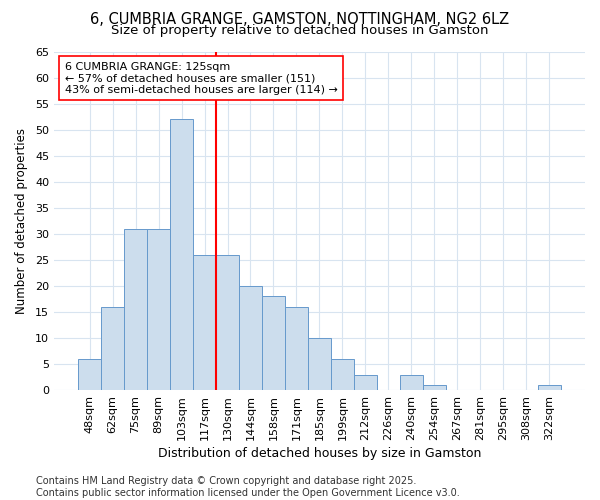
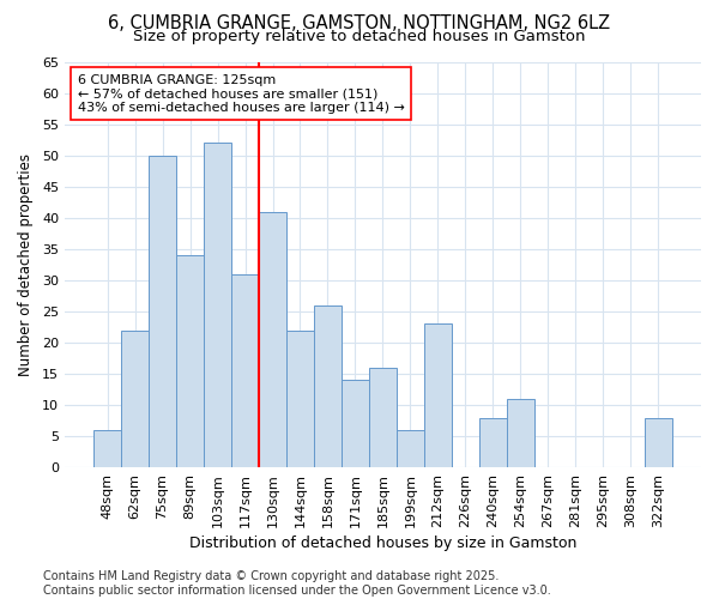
62sqm: 16 -> 22
75sqm: 31 -> 50
89sqm: 31 -> 34
117sqm: 26 -> 31
130sqm: 26 -> 41
144sqm: 20 -> 22
158sqm: 18 -> 26
171sqm: 16 -> 14
185sqm: 10 -> 16
212sqm: 3 -> 23
240sqm: 3 -> 8
254sqm: 1 -> 11
322sqm: 1 -> 8
